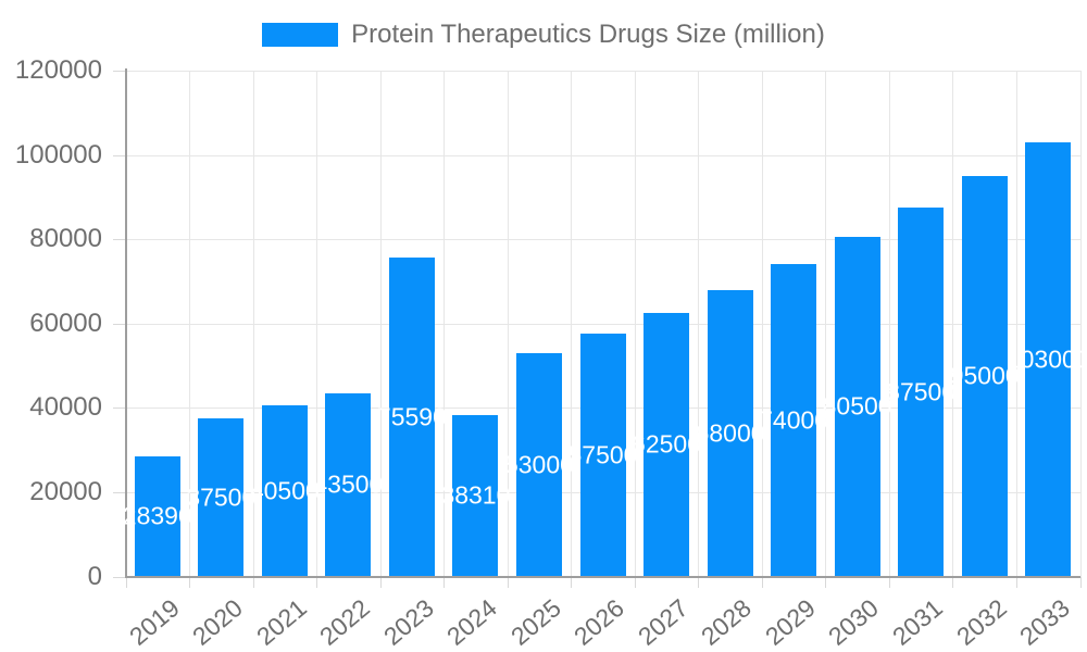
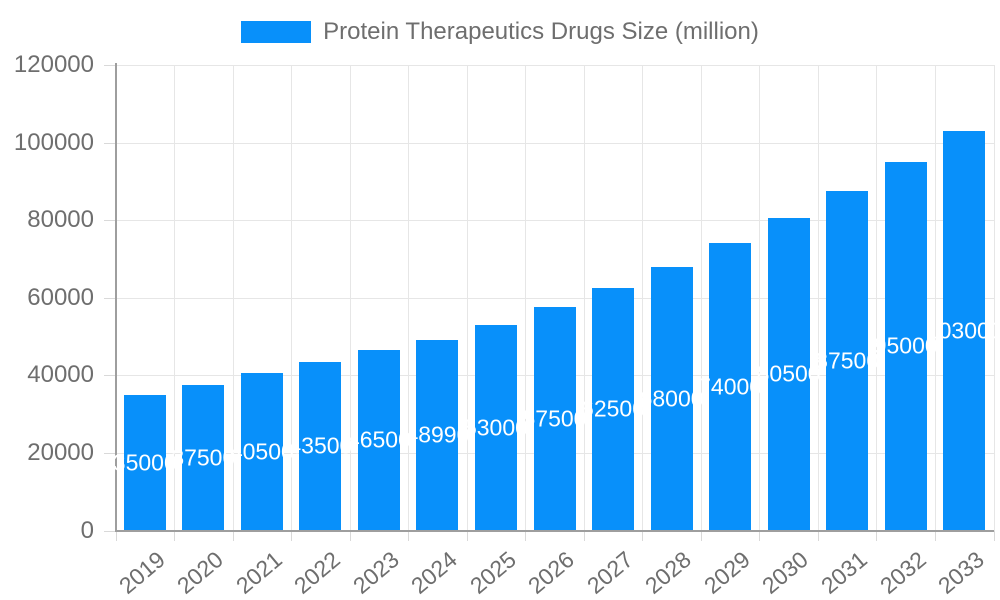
2019: 28390 -> 35000
2023: 75590 -> 46500
2024: 38310 -> 48990
